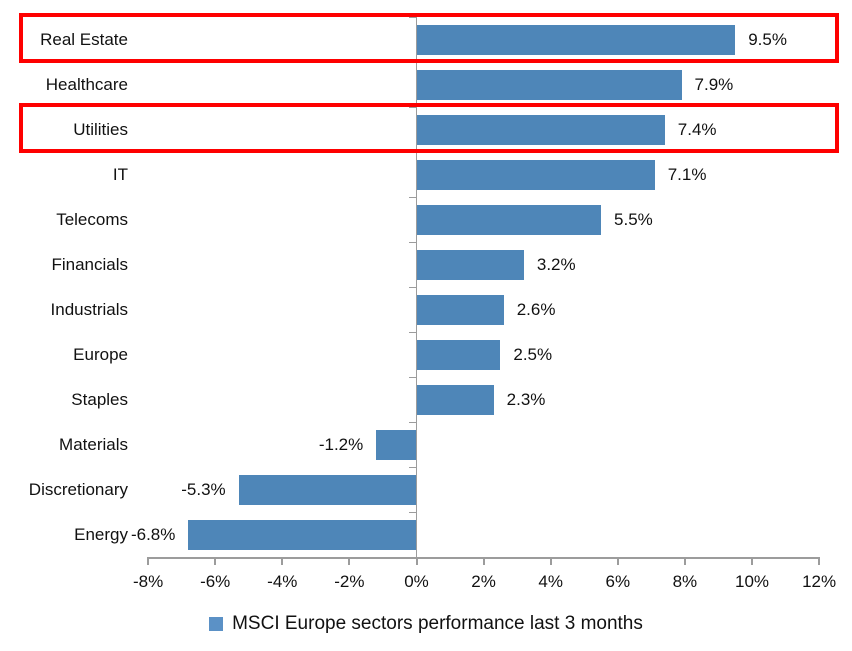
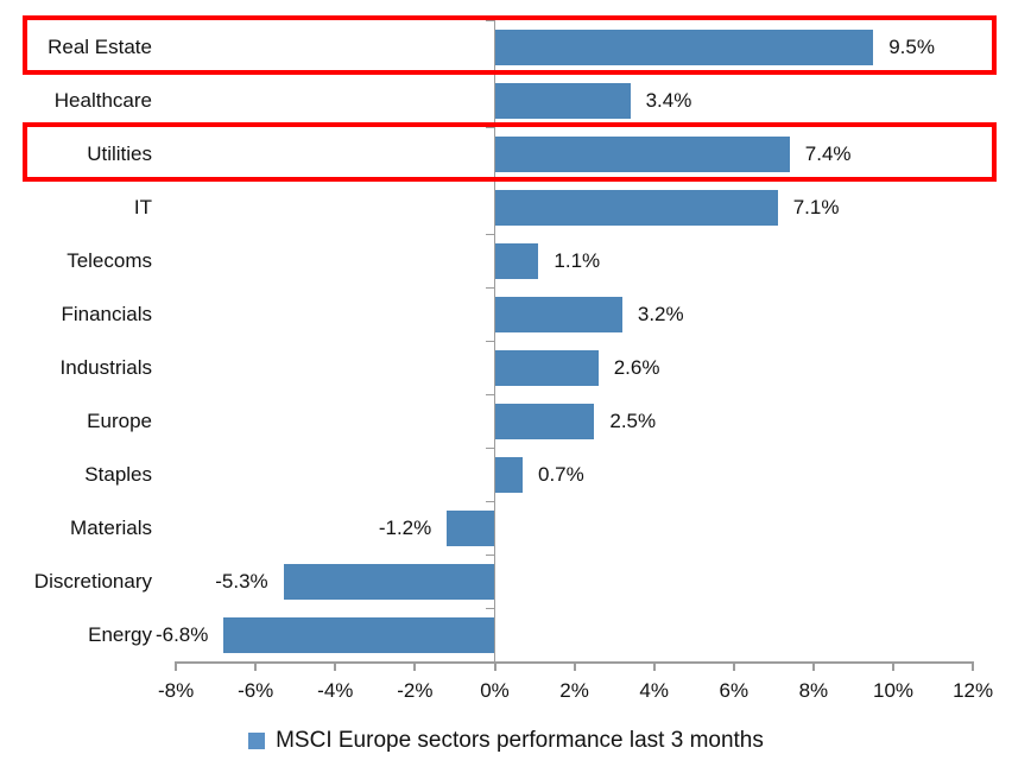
Healthcare: 7.9% -> 3.4%
Telecoms: 5.5% -> 1.1%
Staples: 2.3% -> 0.7%
